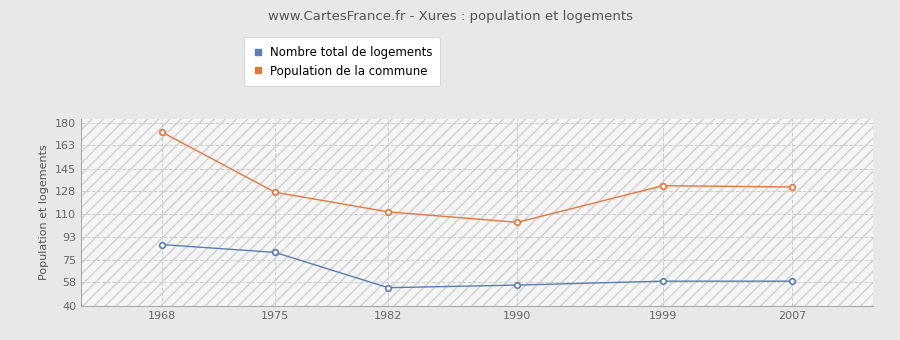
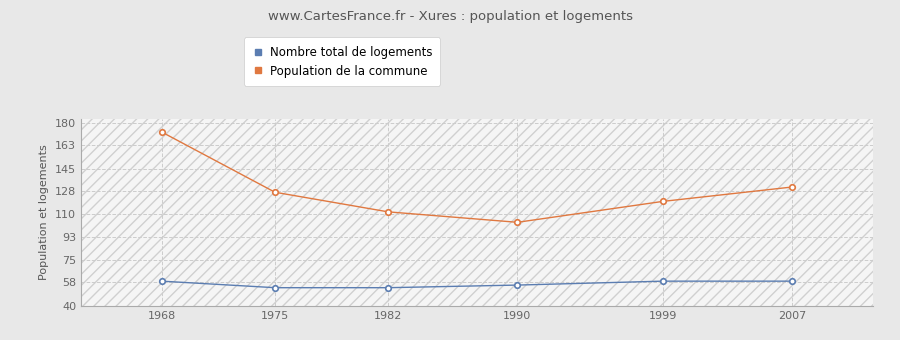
Nombre total de logements/1968: 87 -> 59
Nombre total de logements/1975: 81 -> 54
Population de la commune/1999: 132 -> 120
